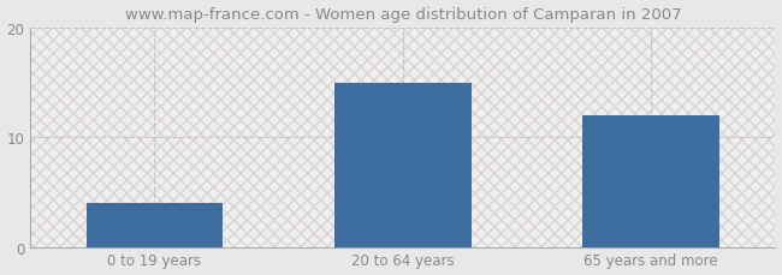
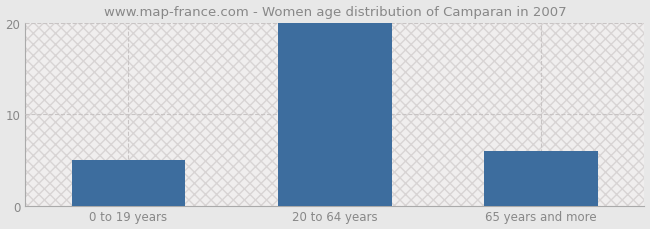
0 to 19 years: 4 -> 5
20 to 64 years: 15 -> 20
65 years and more: 12 -> 6
